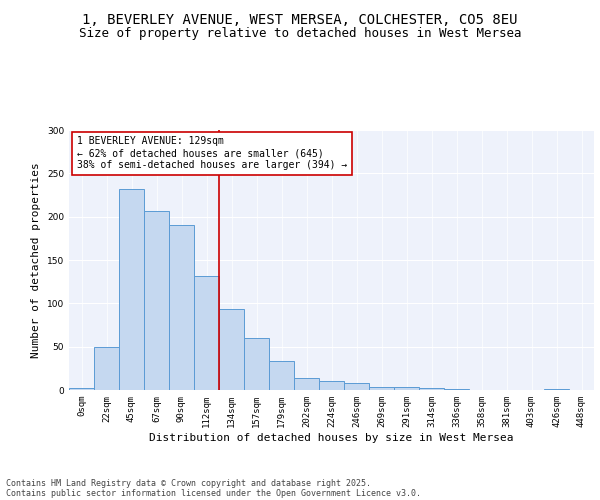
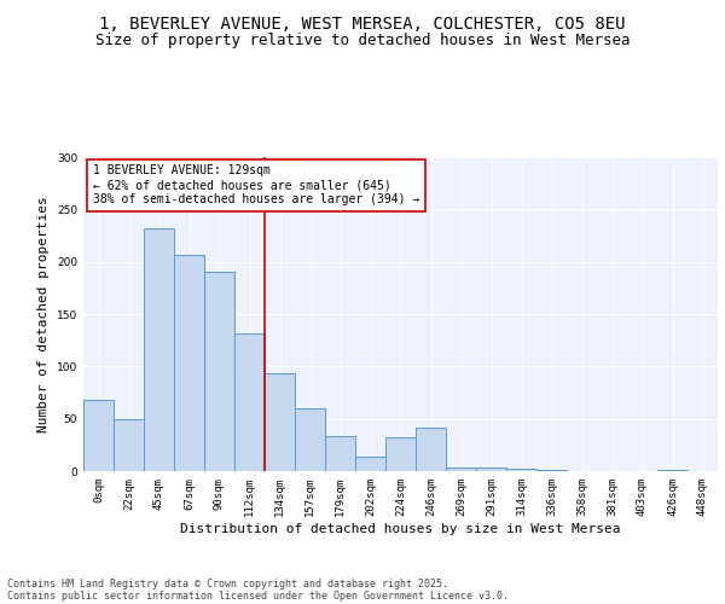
0sqm: 2 -> 68
224sqm: 10 -> 32
246sqm: 8 -> 42
